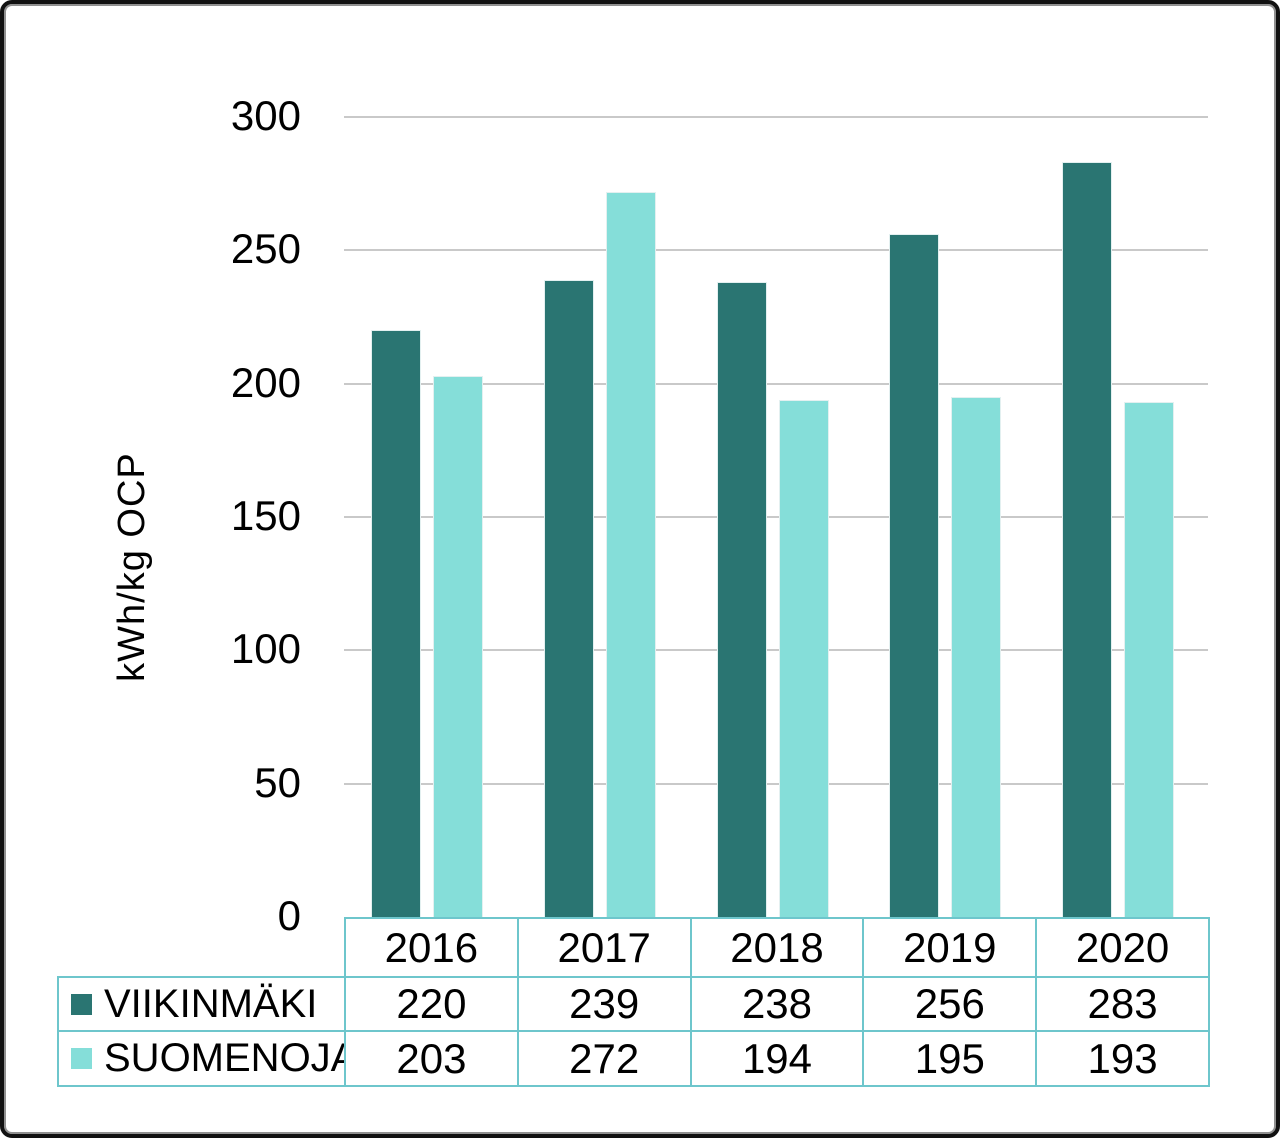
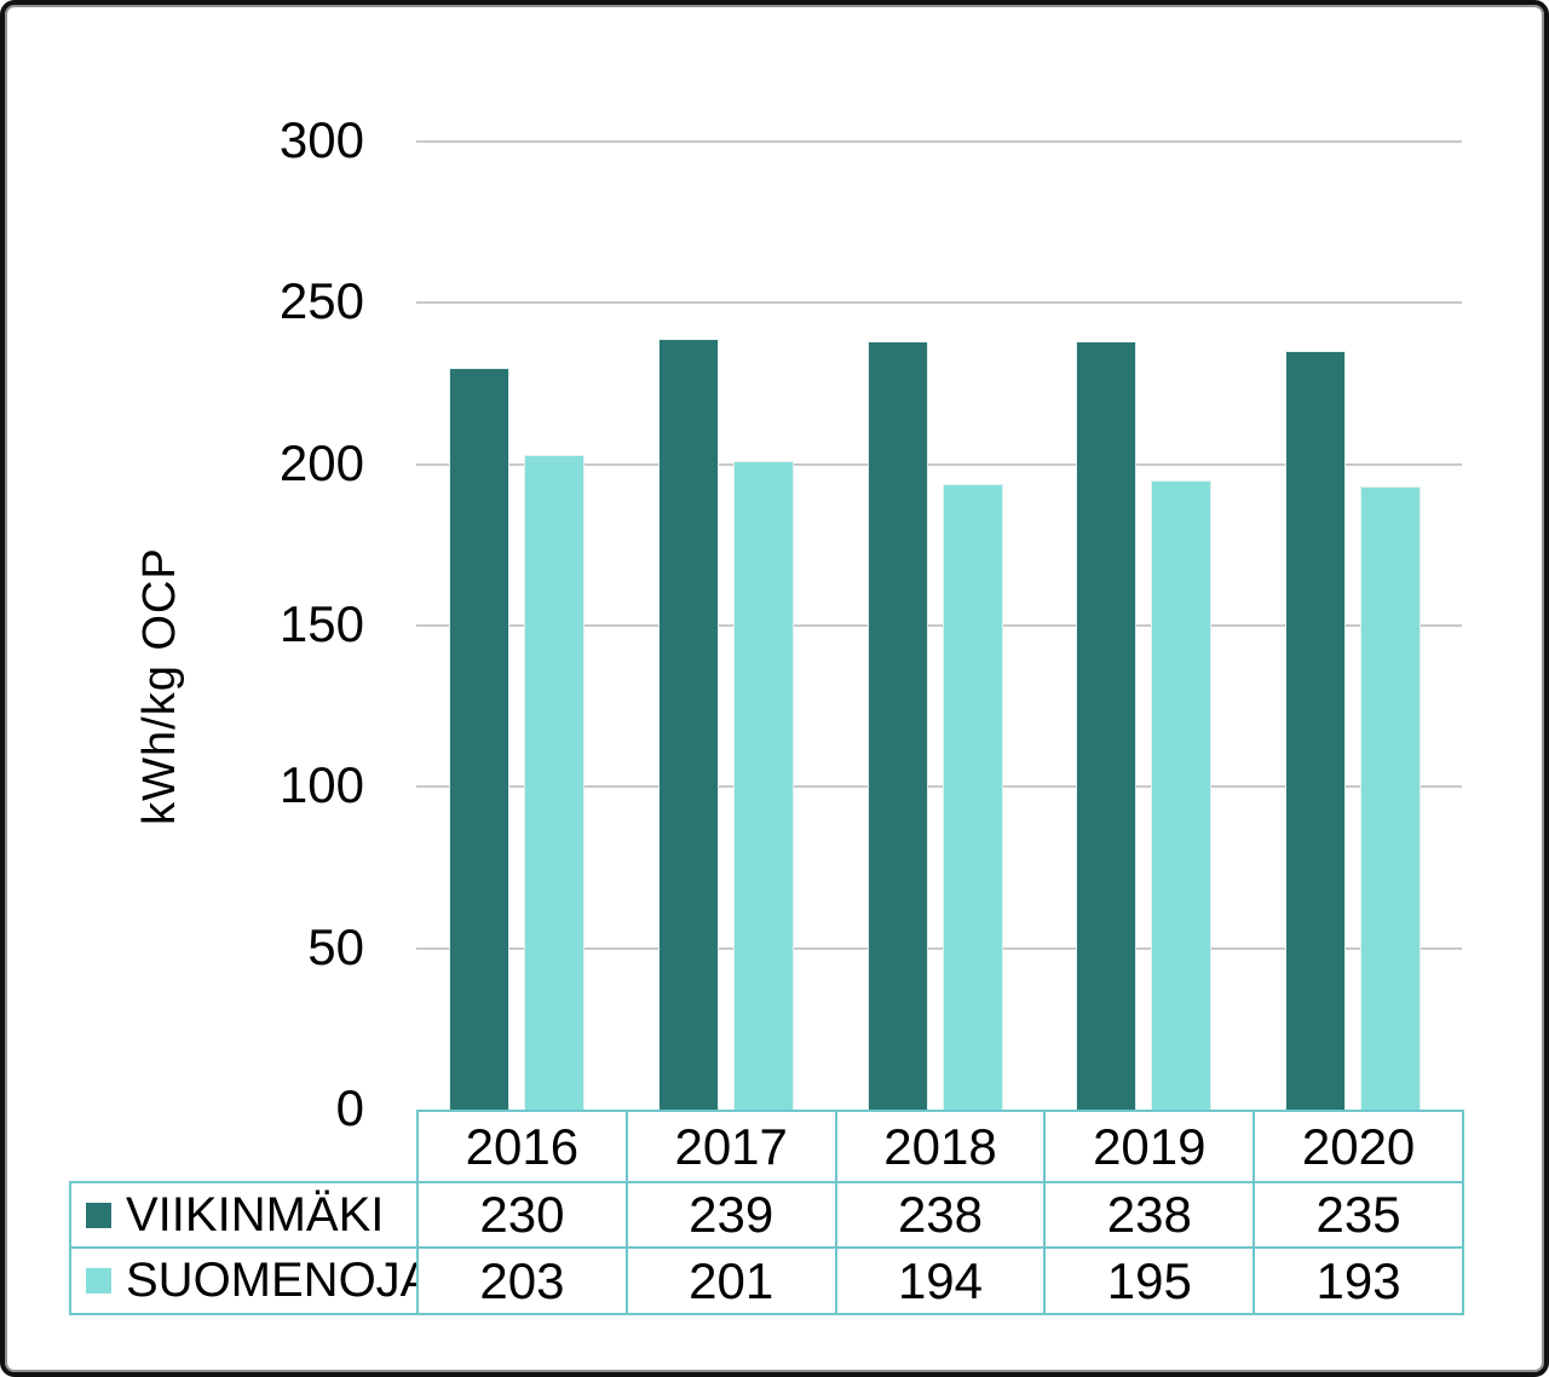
VIIKINMÄKI/2016: 220 -> 230
SUOMENOJA/2017: 272 -> 201
VIIKINMÄKI/2019: 256 -> 238
VIIKINMÄKI/2020: 283 -> 235
